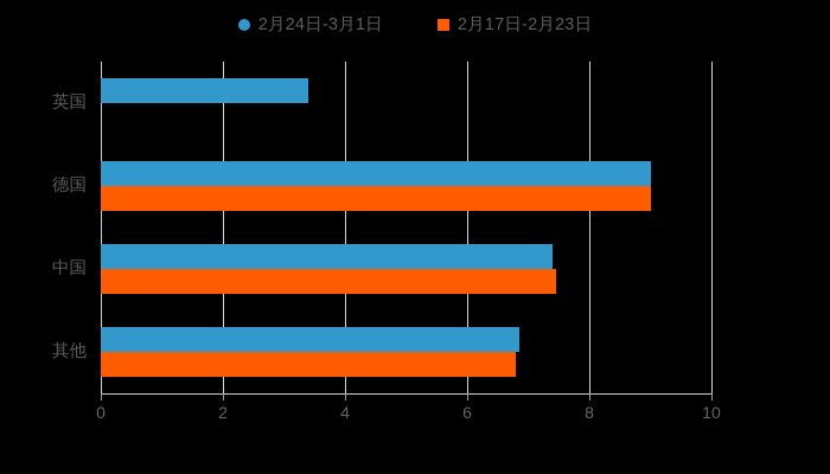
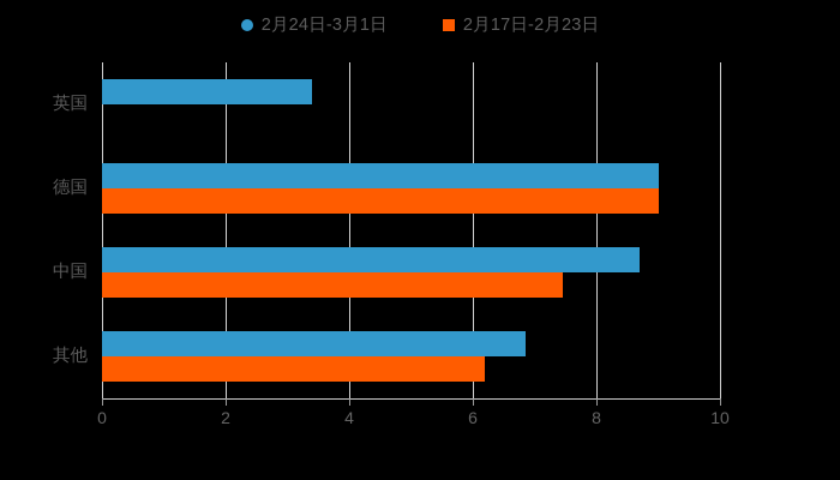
2月24日-3月1日/中国: 7.4 -> 8.7
2月17日-2月23日/其他: 6.8 -> 6.2
